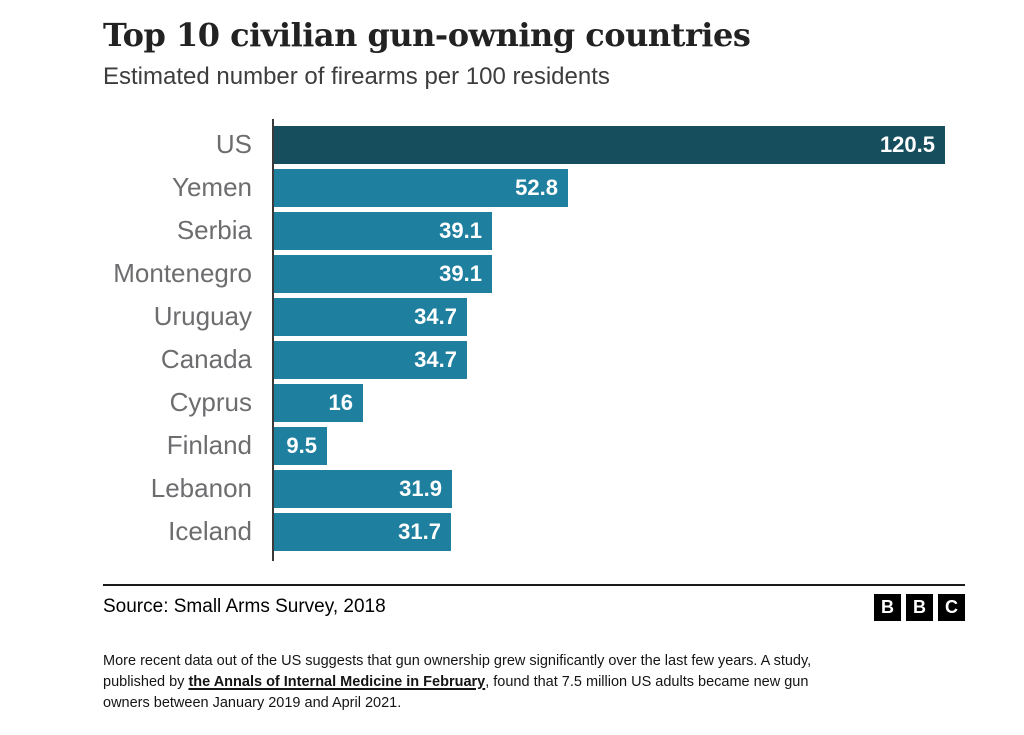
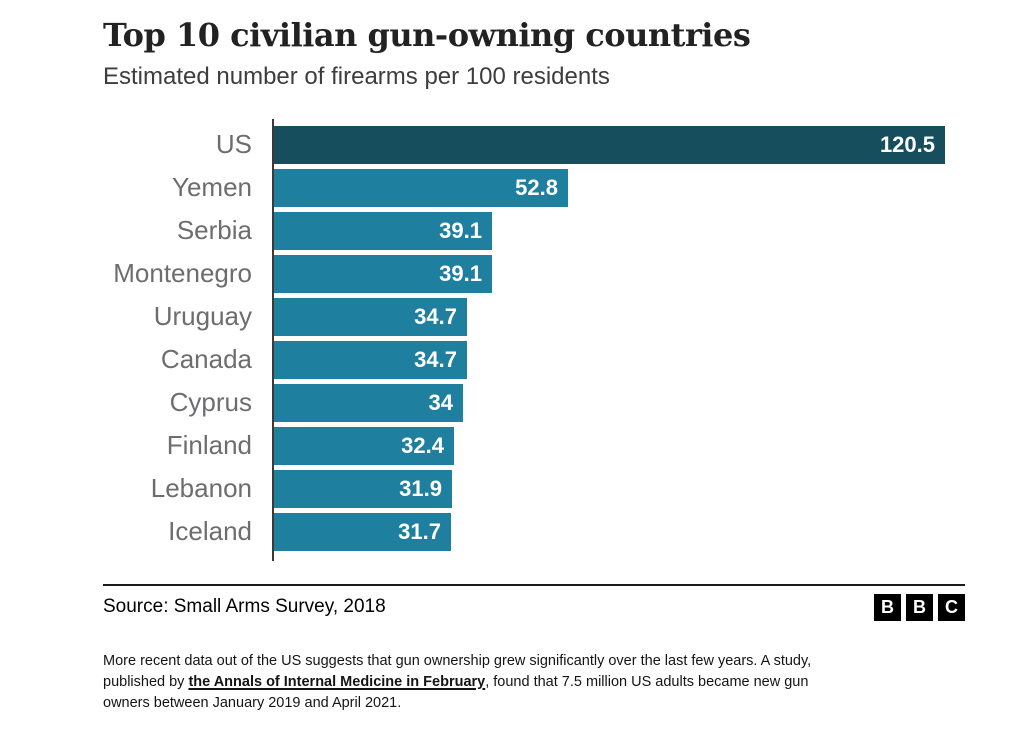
Cyprus: 16 -> 34
Finland: 9.5 -> 32.4
